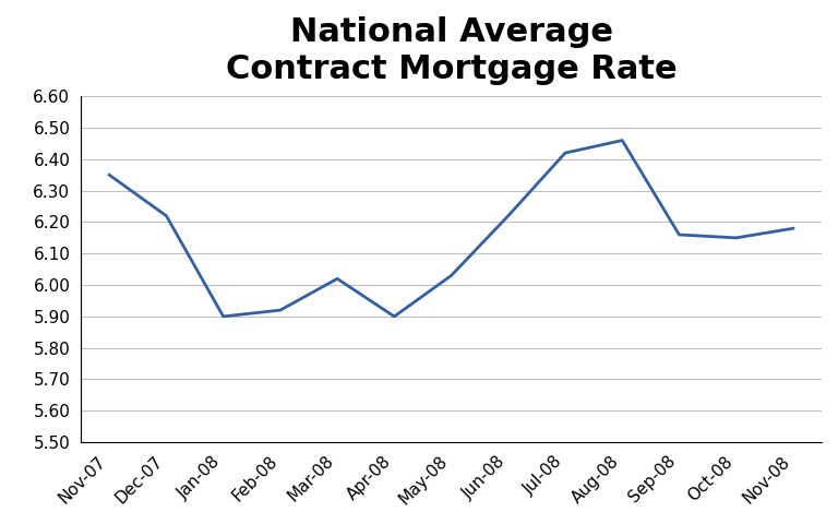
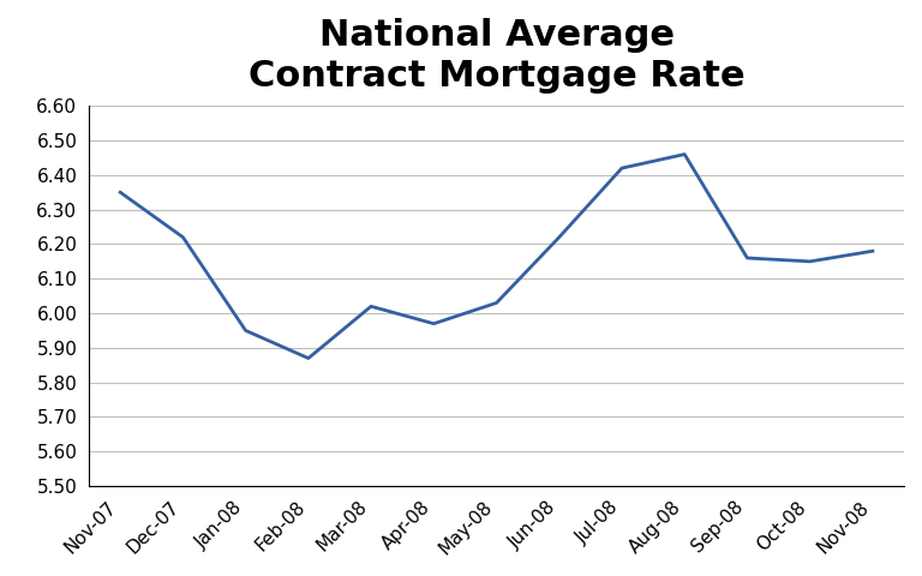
Jan-08: 5.90 -> 5.95
Feb-08: 5.92 -> 5.87
Apr-08: 5.90 -> 5.97
